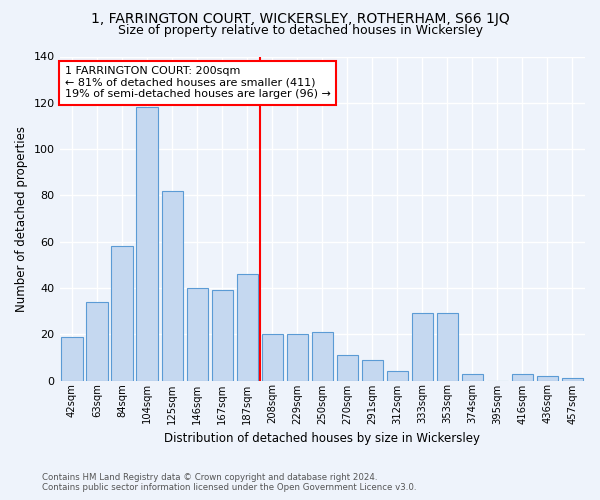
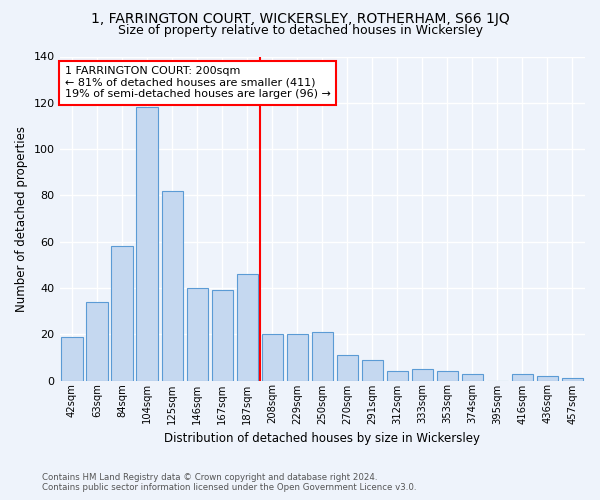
333sqm: 29 -> 5
353sqm: 29 -> 4
